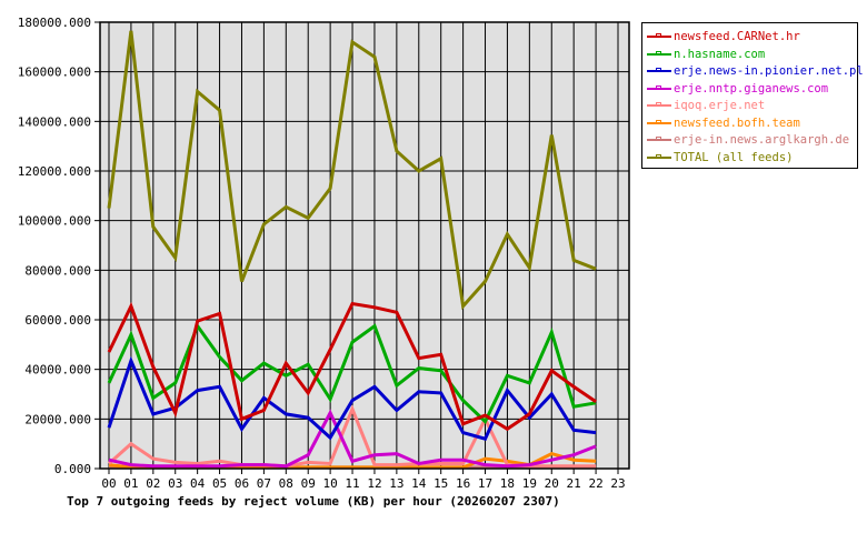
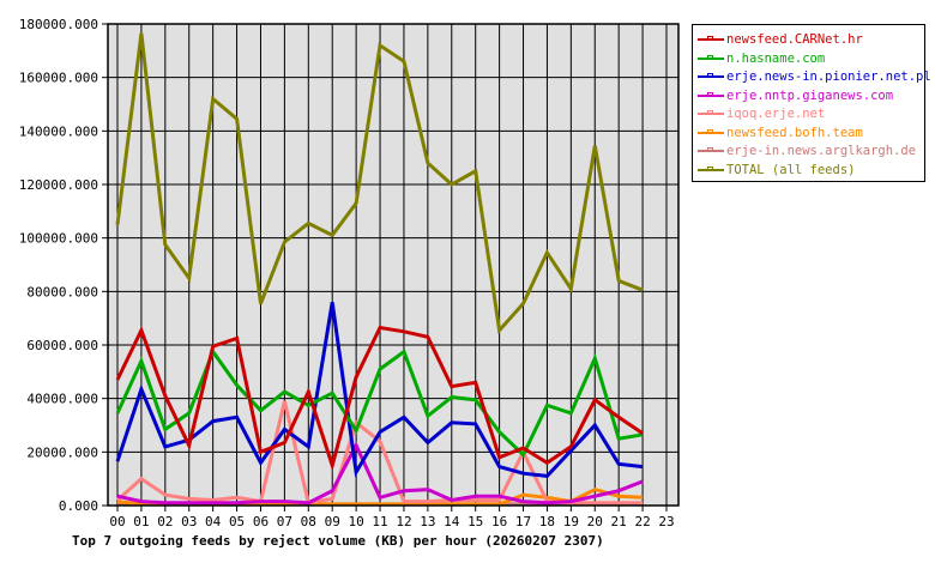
iqoq.erje.net/07: 2000 -> 39000
newsfeed.CARNet.hr/09: 30000 -> 15000
erje.news-in.pionier.net.pl/09: 20000 -> 76000
iqoq.erje.net/10: 2000 -> 31000
erje.news-in.pionier.net.pl/18: 32000 -> 11000
